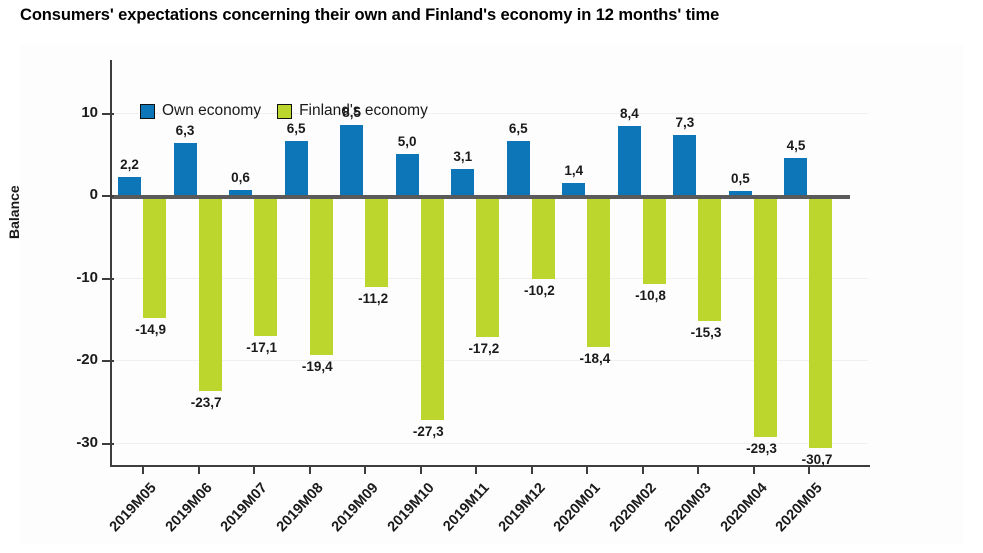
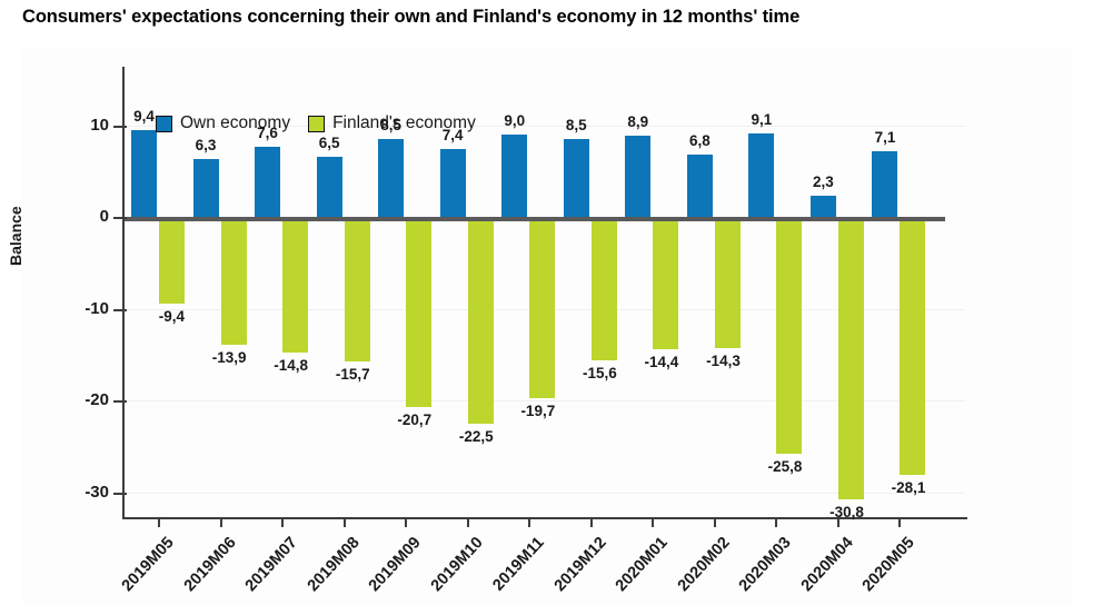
Own economy/2019M05: 2,2 -> 9,4
Finland's economy/2019M05: -14,9 -> -9,4
Finland's economy/2019M06: -23,7 -> -13,9
Own economy/2019M07: 0,6 -> 7,6
Finland's economy/2019M07: -17,1 -> -14,8
Finland's economy/2019M08: -19,4 -> -15,7
Finland's economy/2019M09: -11,2 -> -20,7
Own economy/2019M10: 5,0 -> 7,4
Finland's economy/2019M10: -27,3 -> -22,5
Own economy/2019M11: 3,1 -> 9,0
Finland's economy/2019M11: -17,2 -> -19,7
Own economy/2019M12: 6,5 -> 8,5
Finland's economy/2019M12: -10,2 -> -15,6
Own economy/2020M01: 1,4 -> 8,9
Finland's economy/2020M01: -18,4 -> -14,4
Own economy/2020M02: 8,4 -> 6,8
Finland's economy/2020M02: -10,8 -> -14,3
Own economy/2020M03: 7,3 -> 9,1
Finland's economy/2020M03: -15,3 -> -25,8
Own economy/2020M04: 0,5 -> 2,3
Finland's economy/2020M04: -29,3 -> -30,8
Own economy/2020M05: 4,5 -> 7,1
Finland's economy/2020M05: -30,7 -> -28,1
